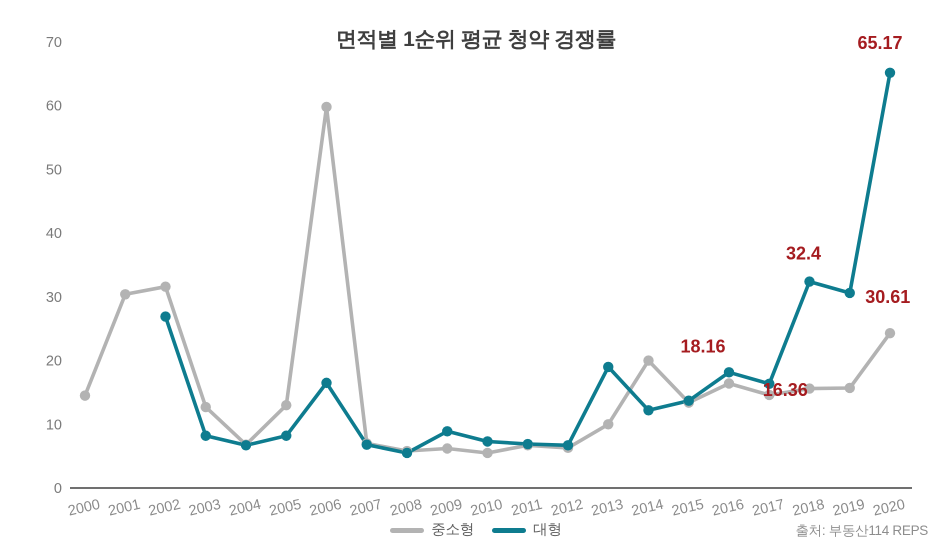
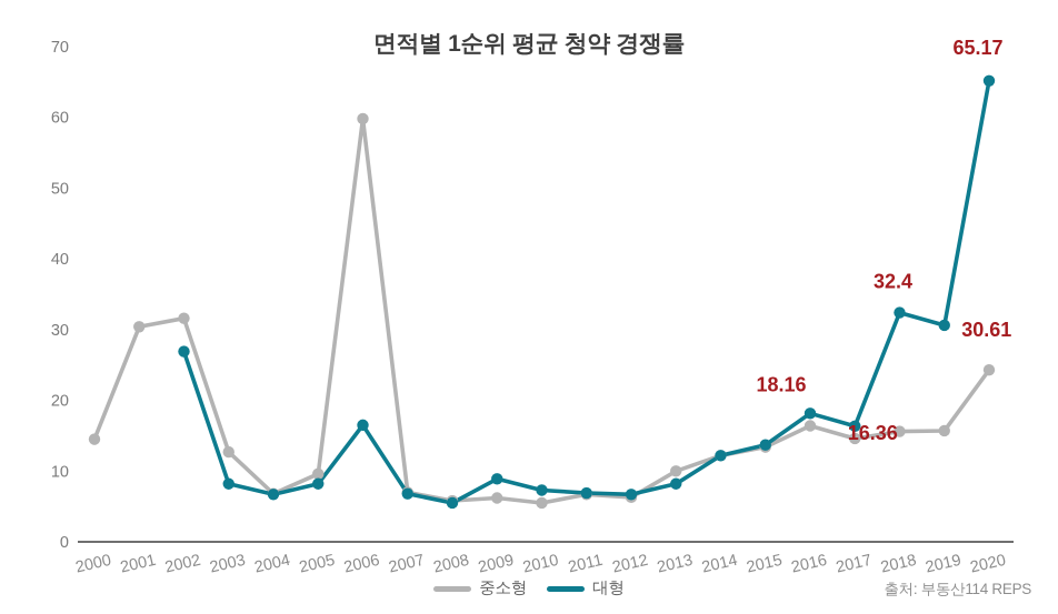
중소형/2005: 13 -> 10
대형/2013: 19 -> 8
중소형/2014: 20 -> 12
